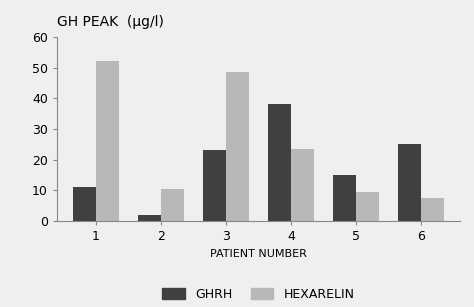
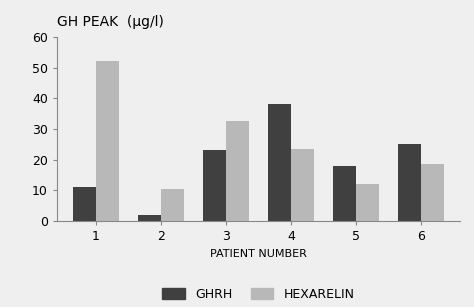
HEXARELIN/3: 48.5 -> 32.5
GHRH/5: 15 -> 18
HEXARELIN/5: 9.5 -> 12.0
HEXARELIN/6: 7.5 -> 18.5
